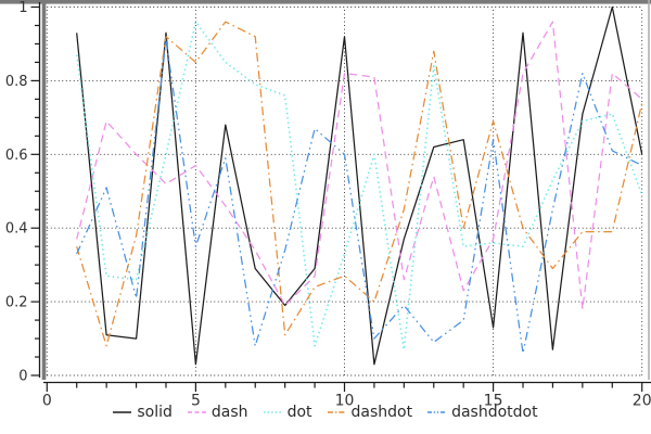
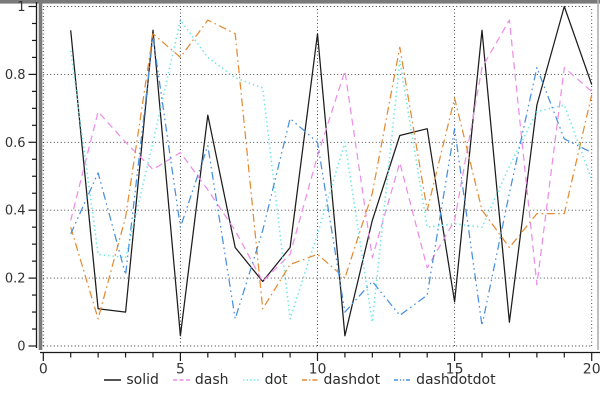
dash/10: 0.82 -> 0.56
dashdot/15: 0.69 -> 0.73
solid/20: 0.60 -> 0.77
